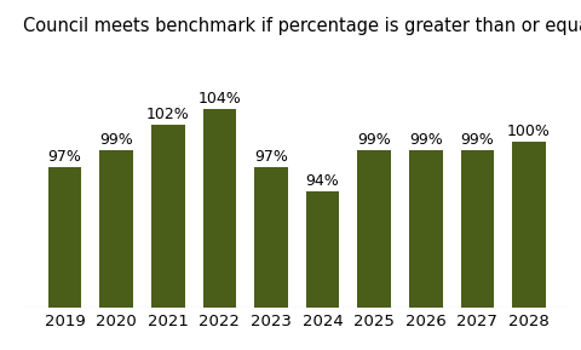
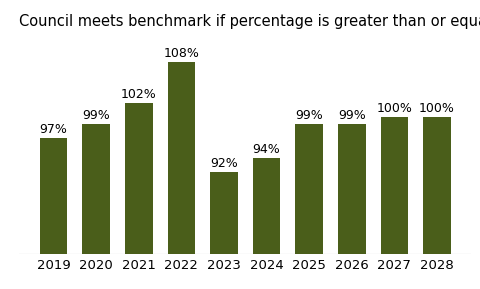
2022: 104% -> 108%
2023: 97% -> 92%
2027: 99% -> 100%
